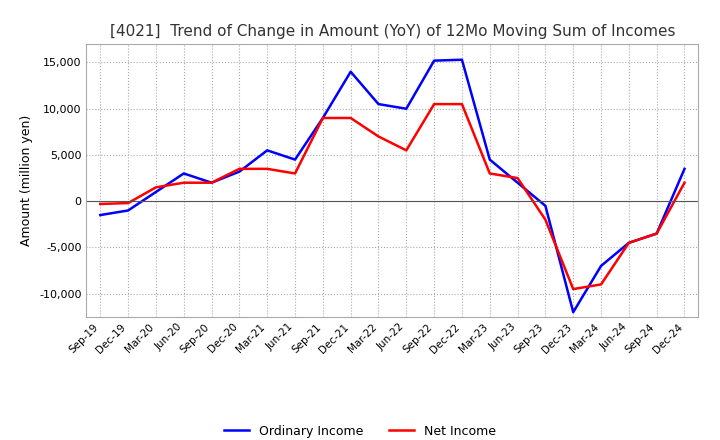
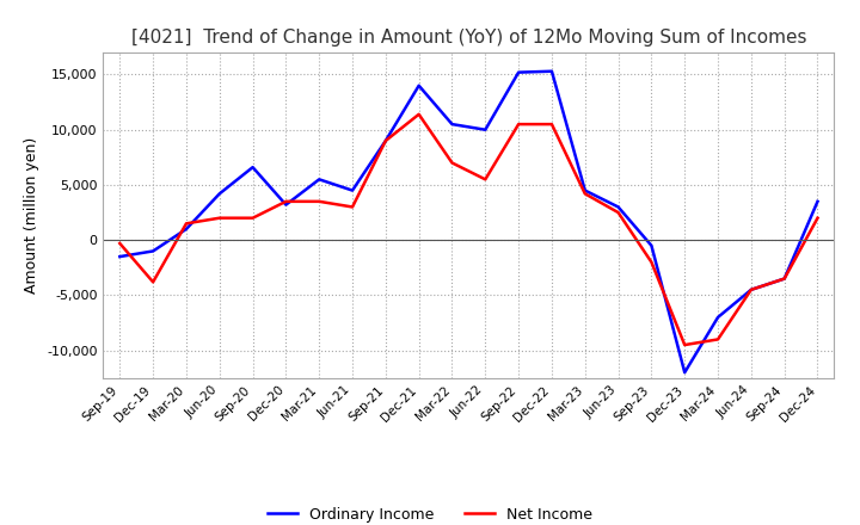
Net Income/Dec-19: -200 -> -3,800
Ordinary Income/Jun-20: 3,000 -> 4,200
Ordinary Income/Sep-20: 2,000 -> 6,600
Net Income/Dec-21: 9,000 -> 11,400
Net Income/Mar-23: 3,000 -> 4,200
Ordinary Income/Jun-23: 2,000 -> 3,000
